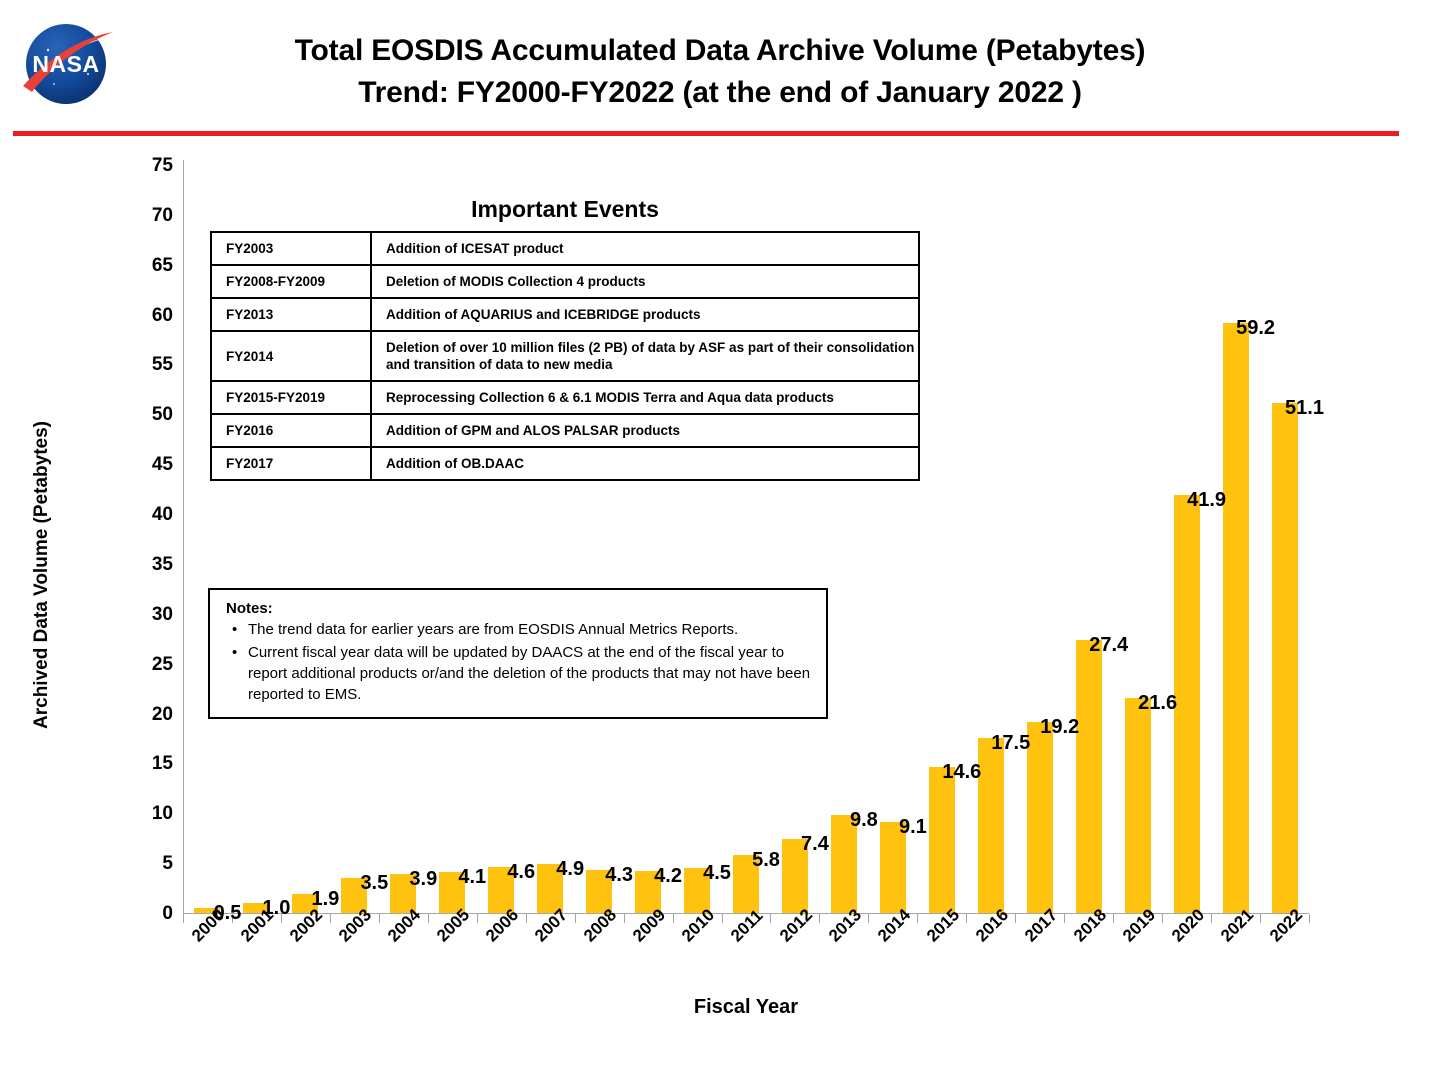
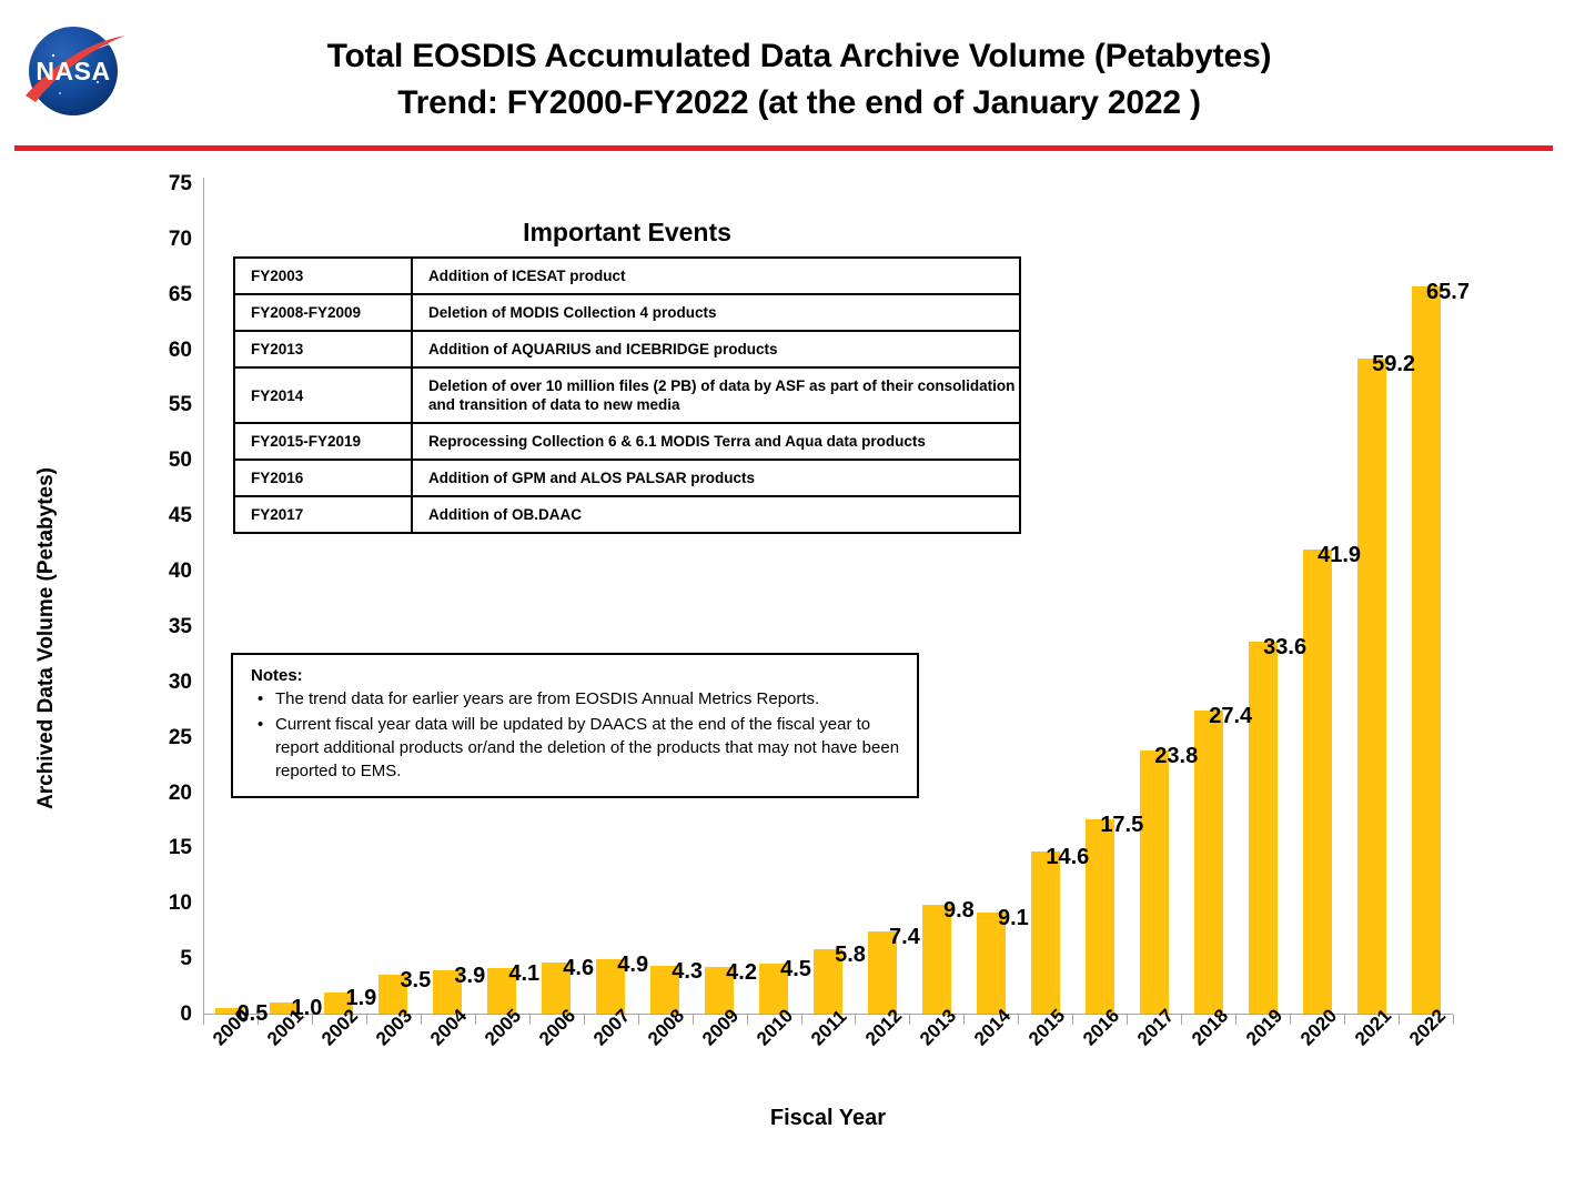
2017: 19.2 -> 23.8
2019: 21.6 -> 33.6
2022: 51.1 -> 65.7
